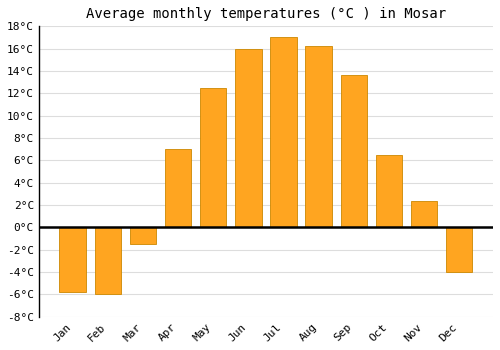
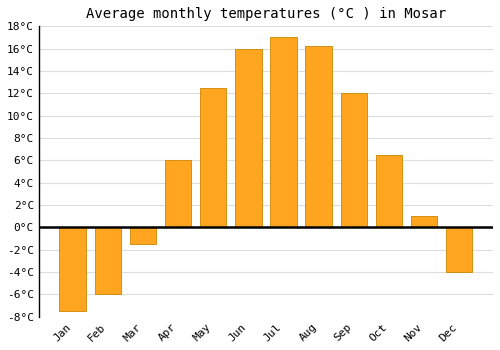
Jan: -5.8°C -> -7.5°C
Apr: 7.0°C -> 6.0°C
Sep: 13.6°C -> 12.0°C
Nov: 2.4°C -> 1.0°C
